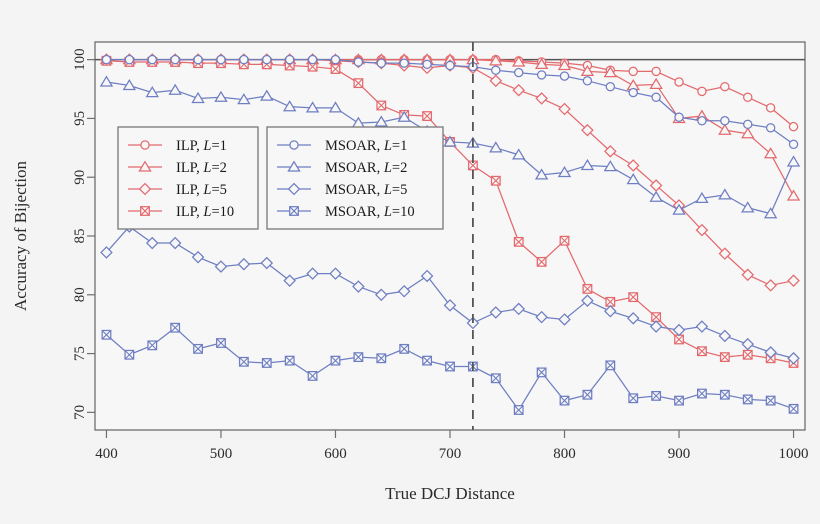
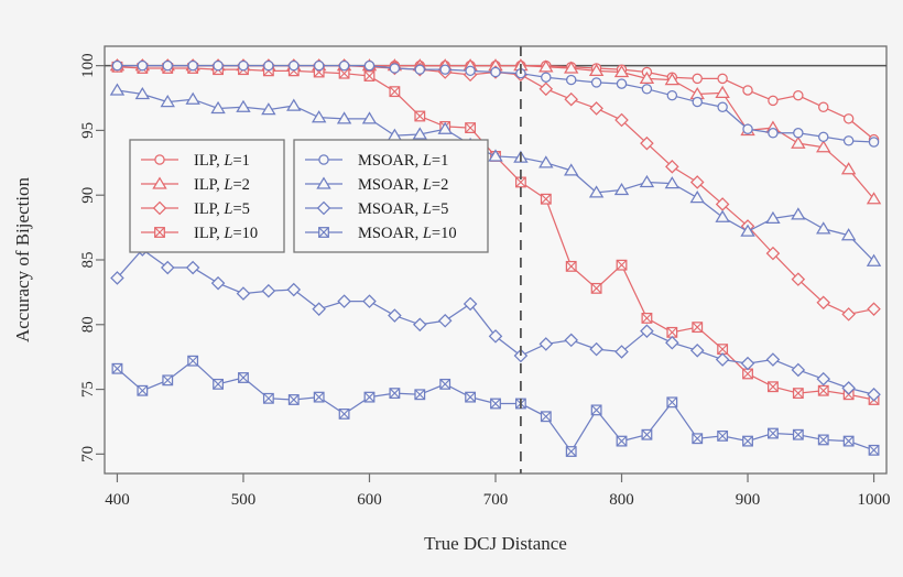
ILP, L=2/1000: 88.4 -> 89.7
MSOAR, L=1/1000: 92.8 -> 94.1
MSOAR, L=2/1000: 91.3 -> 84.9
